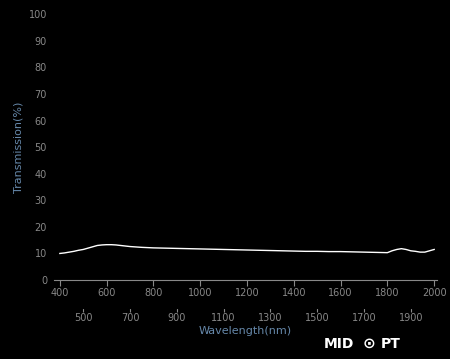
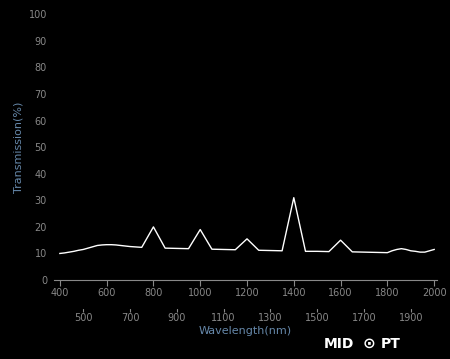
800: 12.1 -> 20.0
1000: 11.7 -> 19.0
1200: 11.3 -> 15.5
1400: 10.9 -> 31.0
1600: 10.7 -> 15.0
